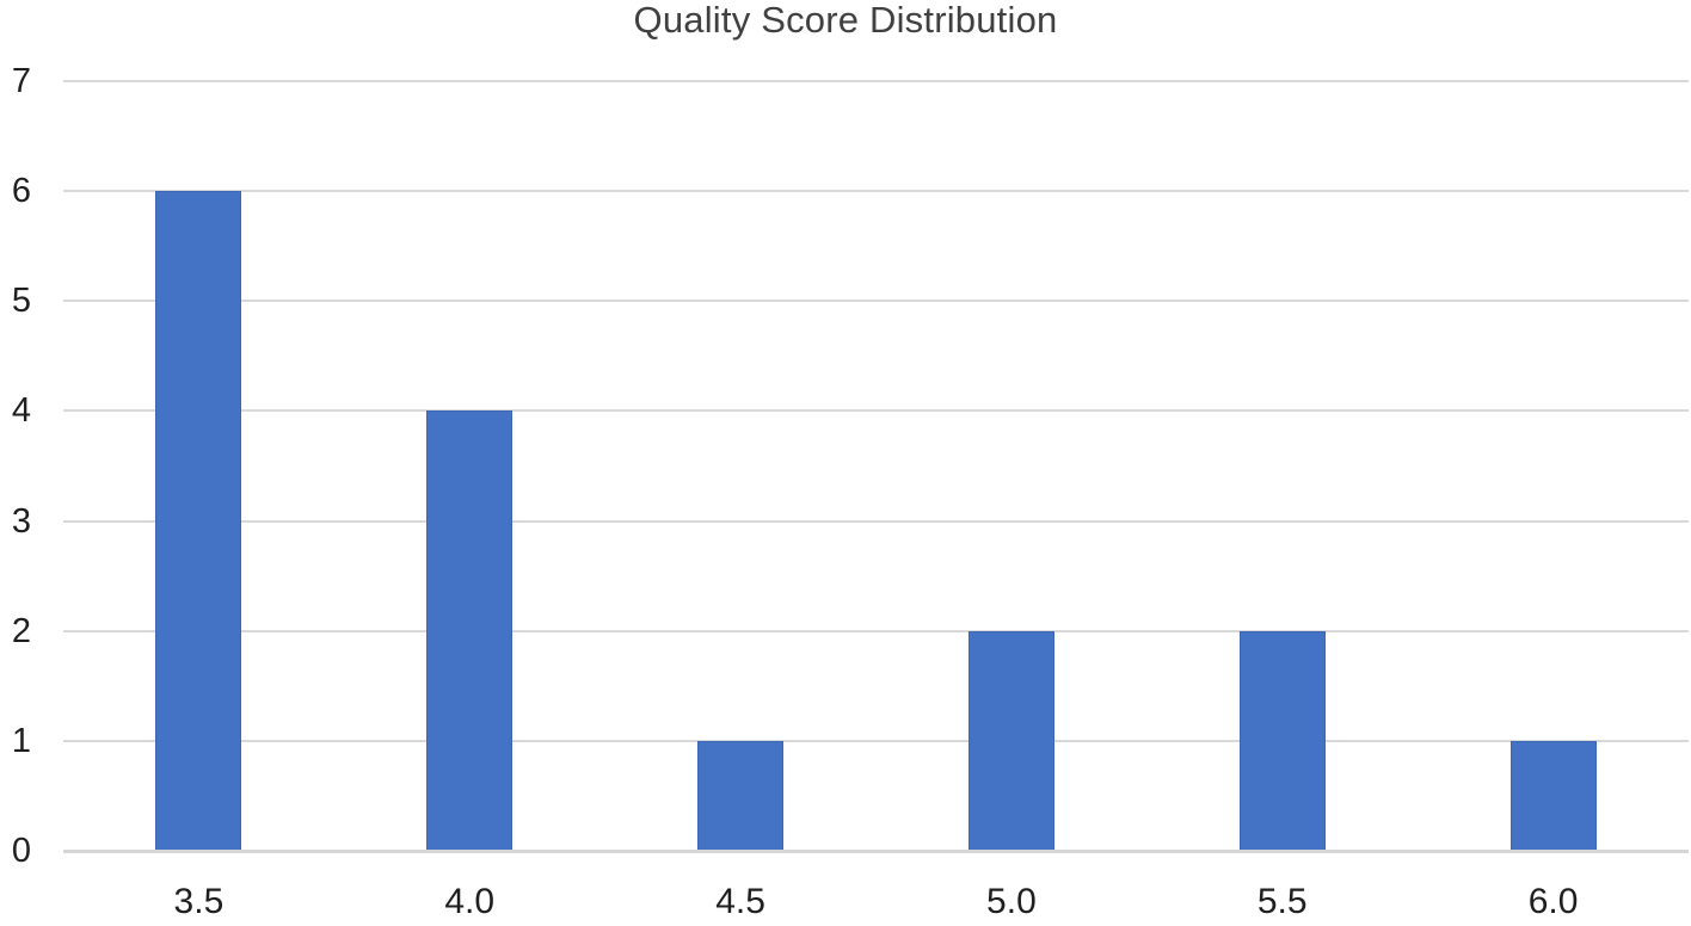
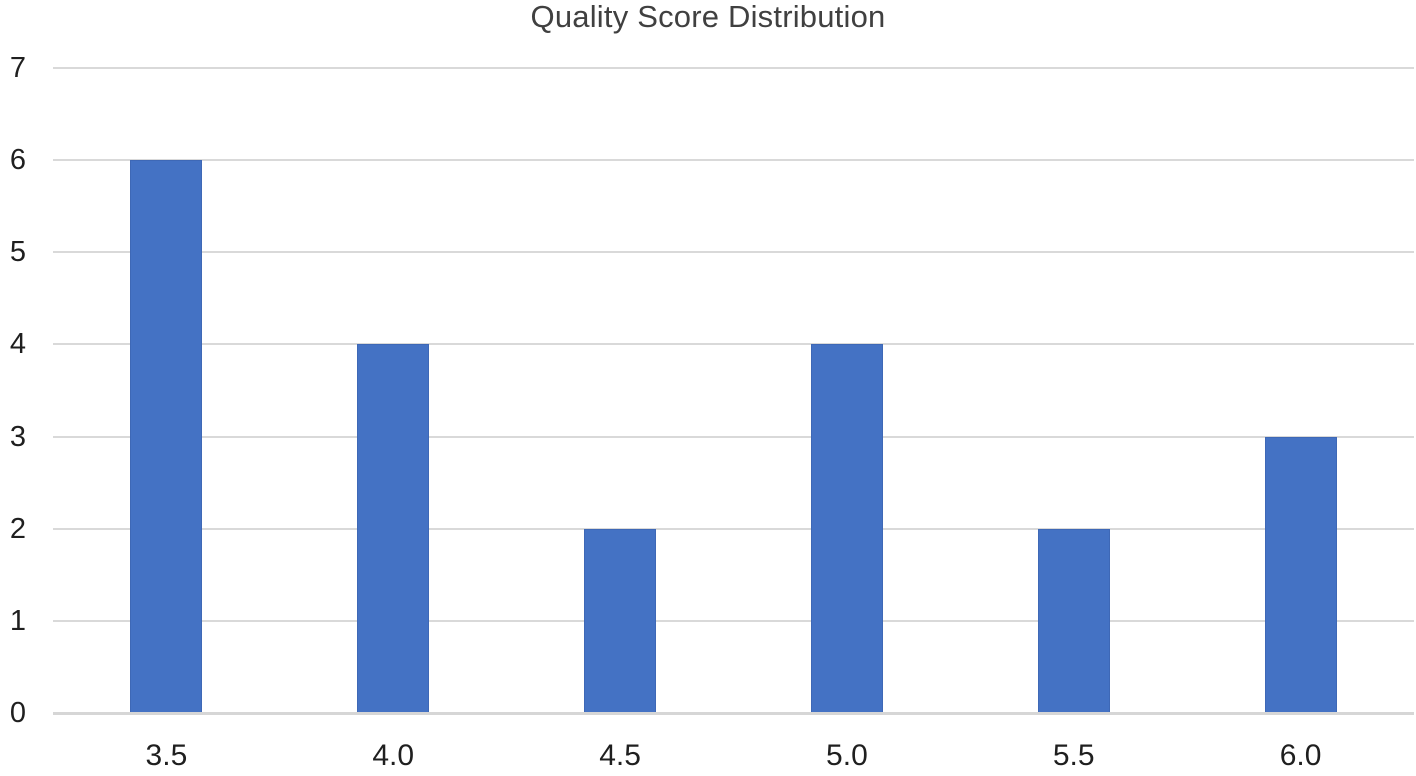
4.5: 1 -> 2
5.0: 2 -> 4
6.0: 1 -> 3
